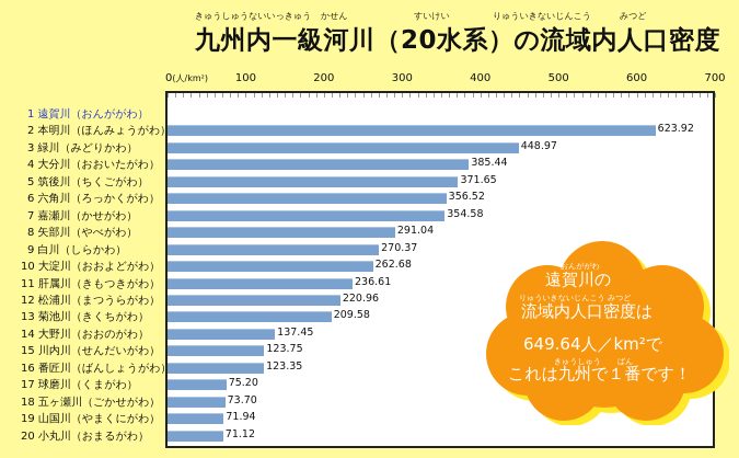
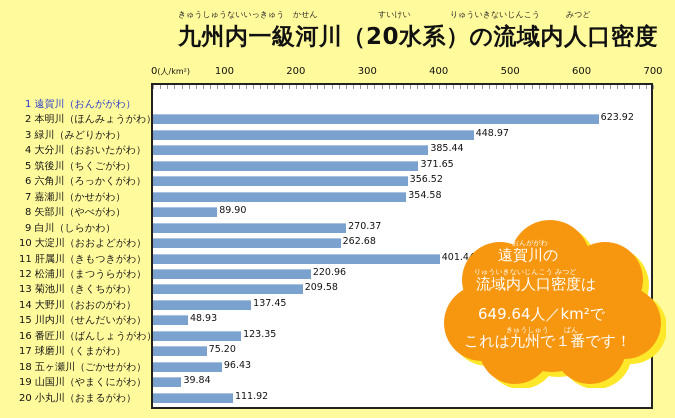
8 矢部川（やべがわ）: 291.04 -> 89.90
11 肝属川（きもつきがわ）: 236.61 -> 401.44
15 川内川（せんだいがわ）: 123.75 -> 48.93
18 五ヶ瀬川（ごかせがわ）: 73.70 -> 96.43
19 山国川（やまくにがわ）: 71.94 -> 39.84
20 小丸川（おまるがわ）: 71.12 -> 111.92
